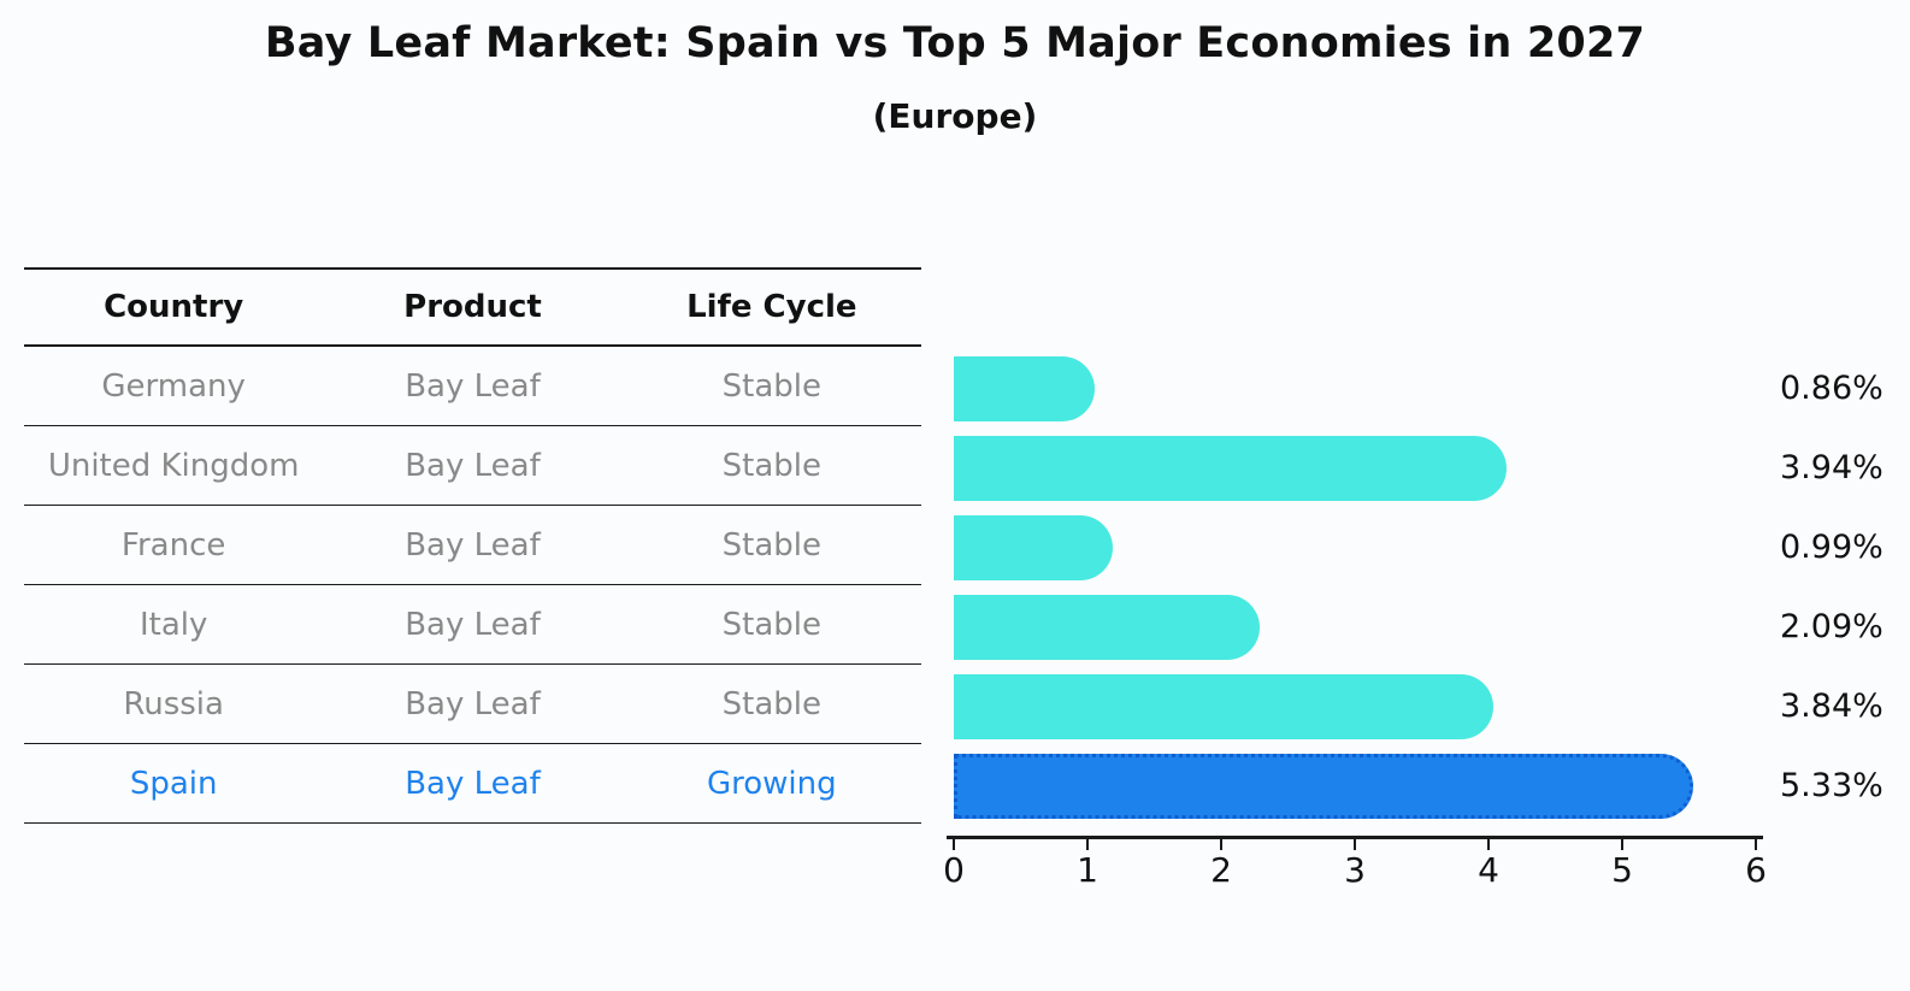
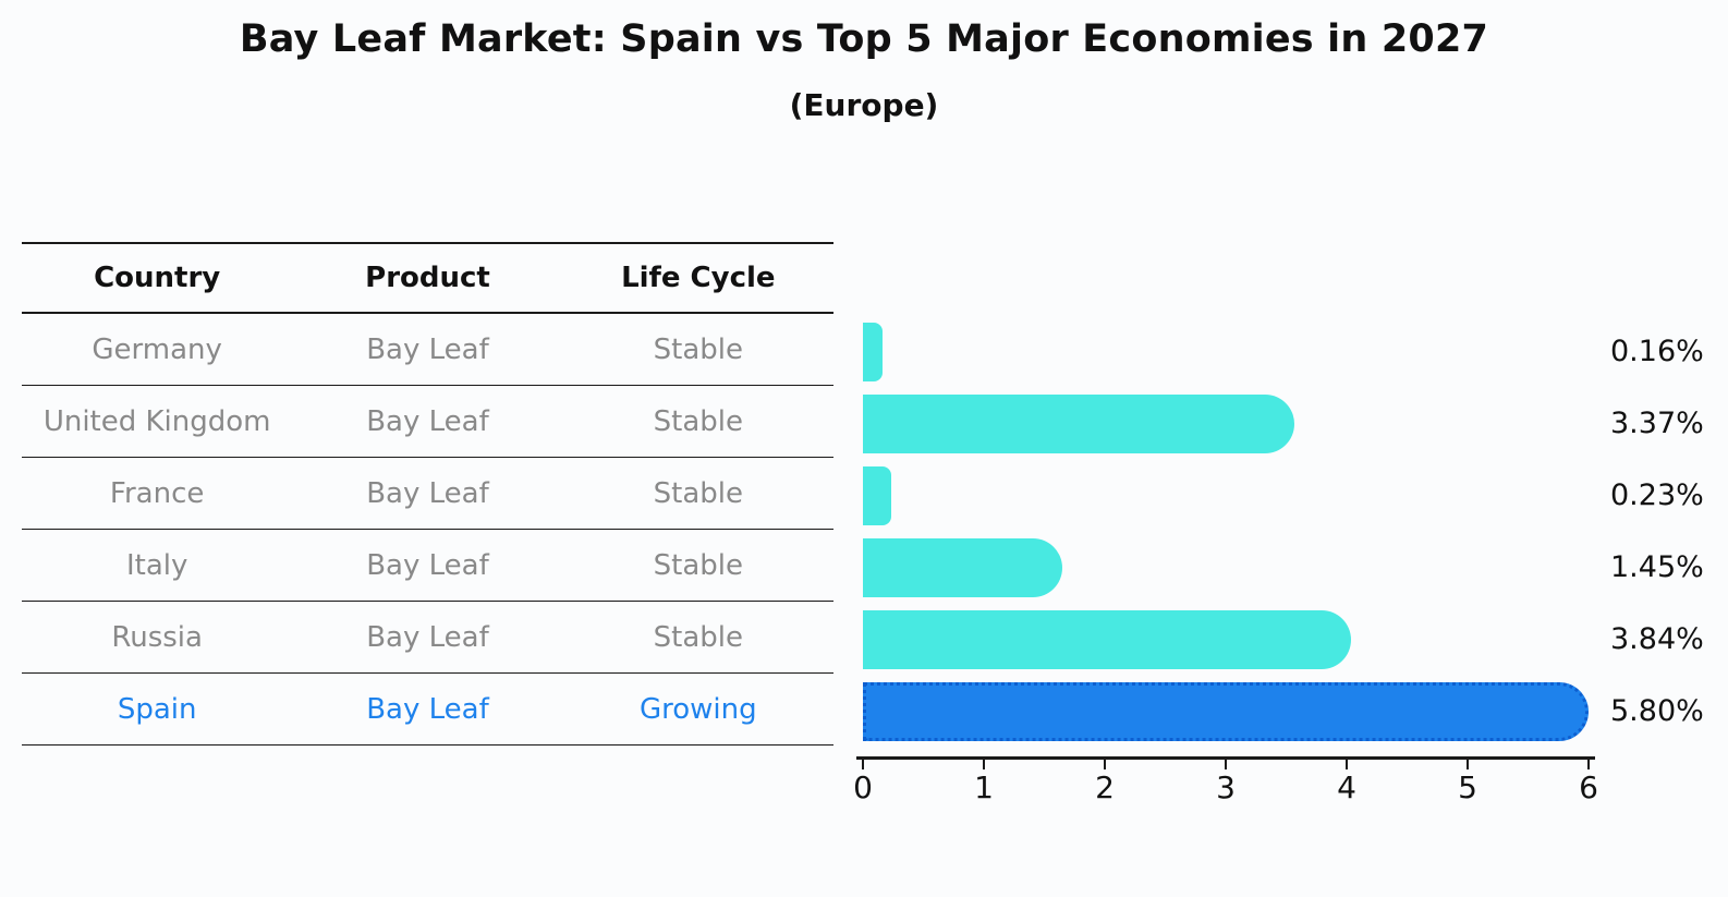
Germany: 0.86% -> 0.16%
United Kingdom: 3.94% -> 3.37%
France: 0.99% -> 0.23%
Italy: 2.09% -> 1.45%
Spain: 5.33% -> 5.80%
